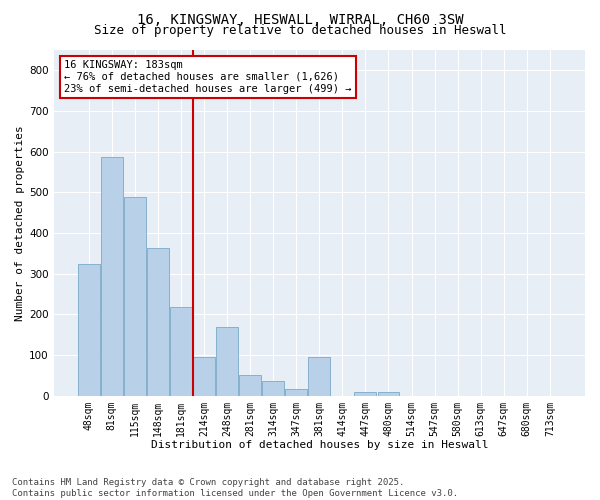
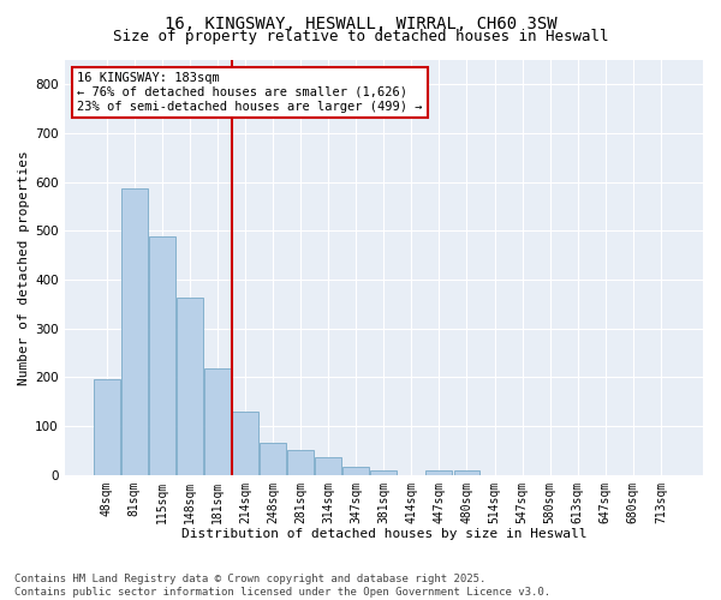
48sqm: 325 -> 196
214sqm: 95 -> 130
248sqm: 170 -> 65
381sqm: 95 -> 10
